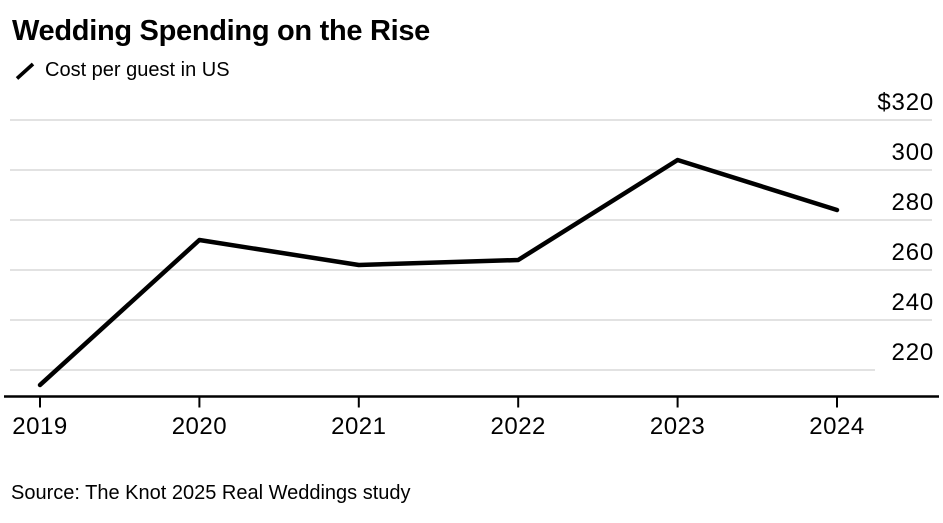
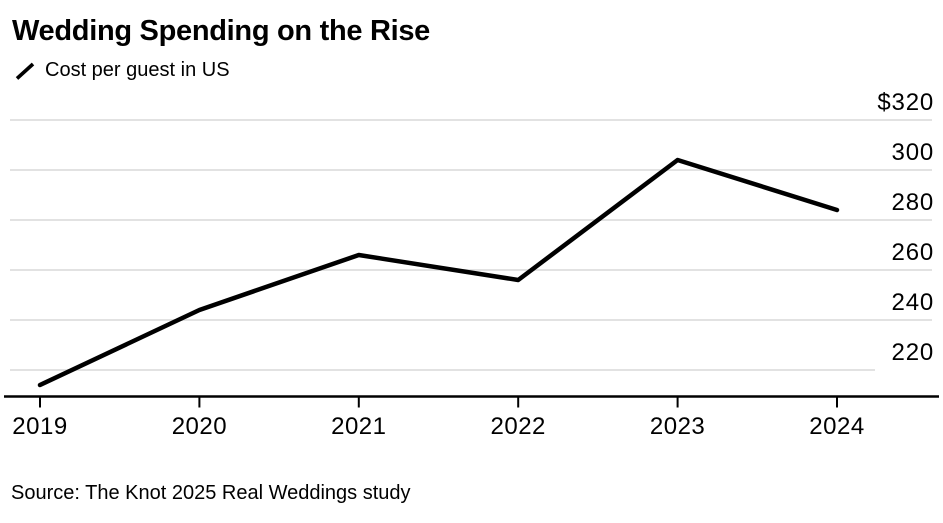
2020: $272 -> $244
2021: $262 -> $266
2022: $264 -> $256
